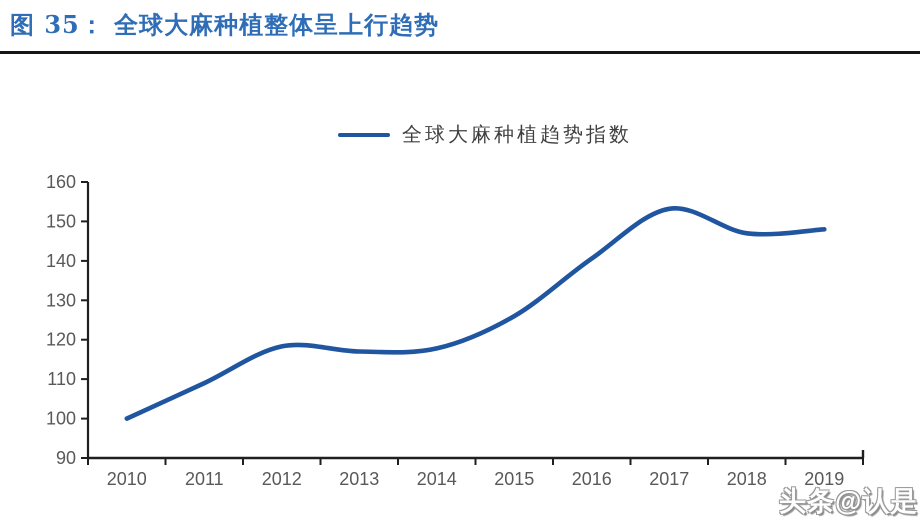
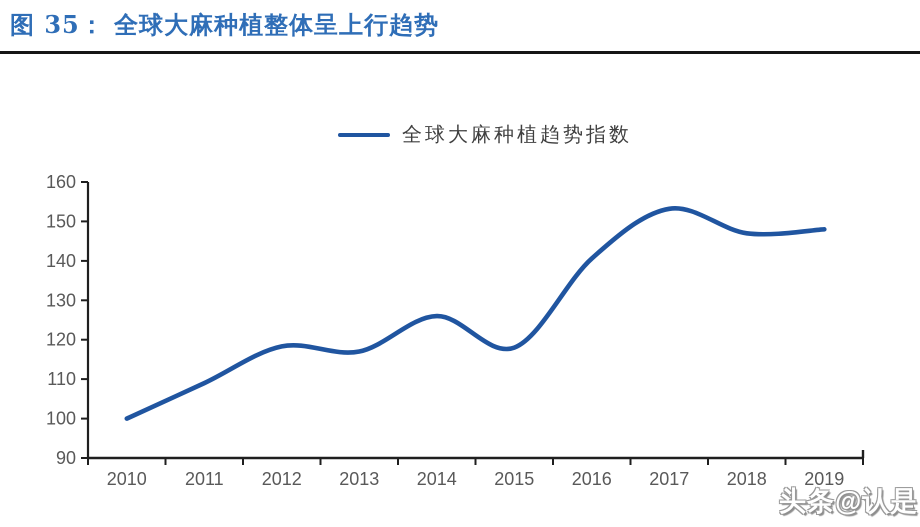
2014: 118 -> 126
2015: 126 -> 118
